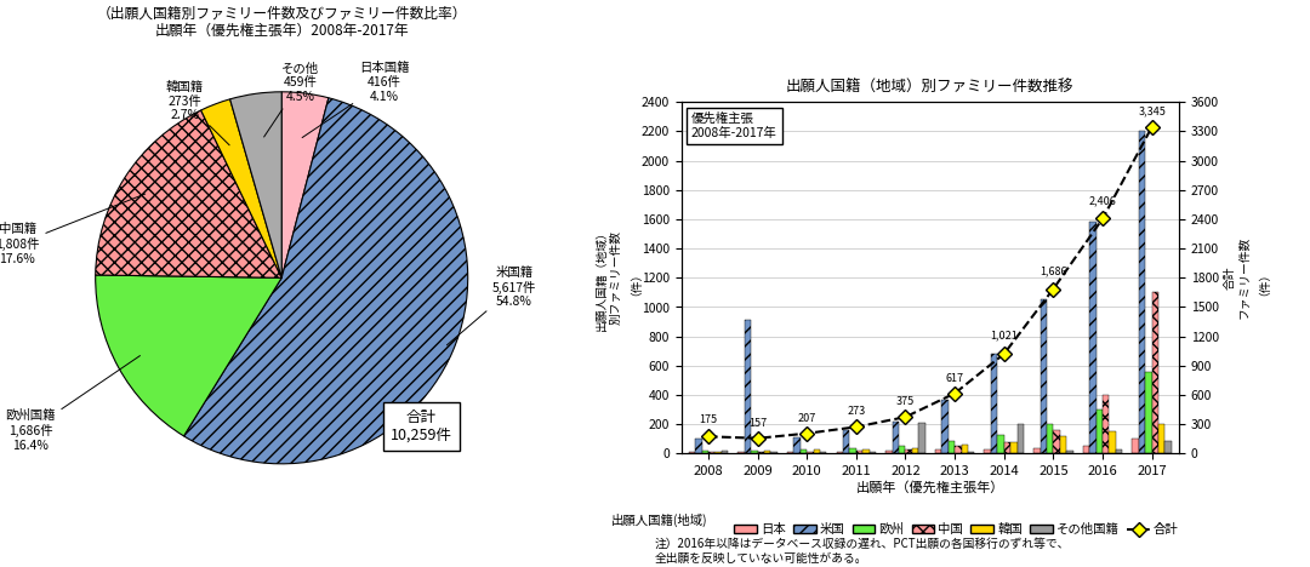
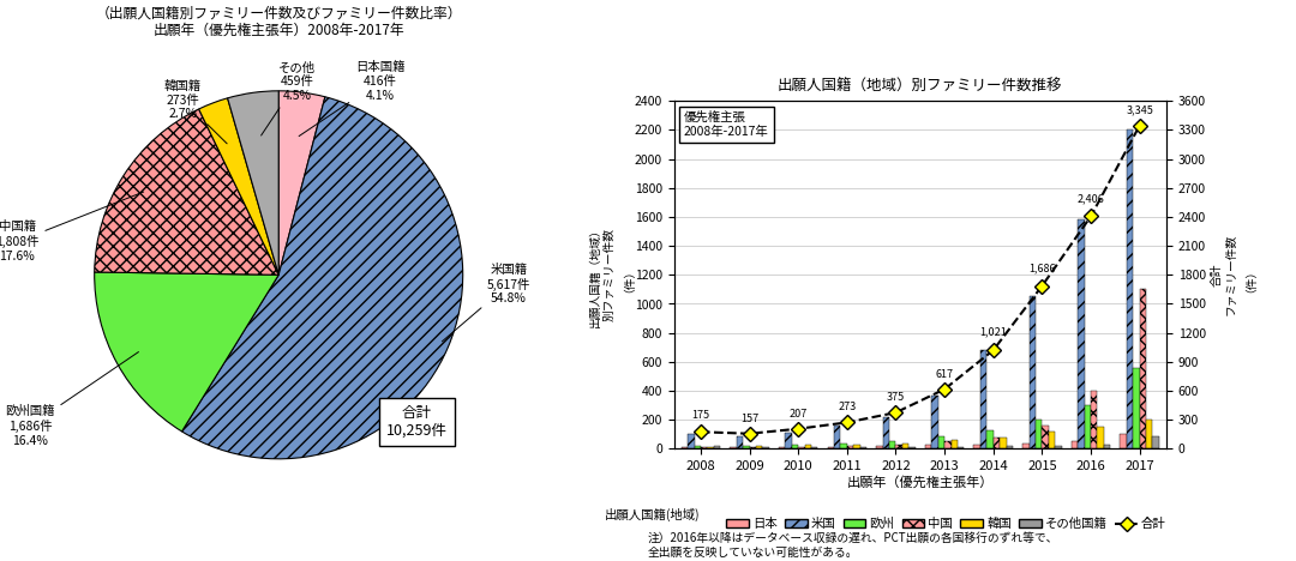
米国/2009: 910 -> 80
その他国籍/2012: 210 -> 10
その他国籍/2014: 200 -> 20
